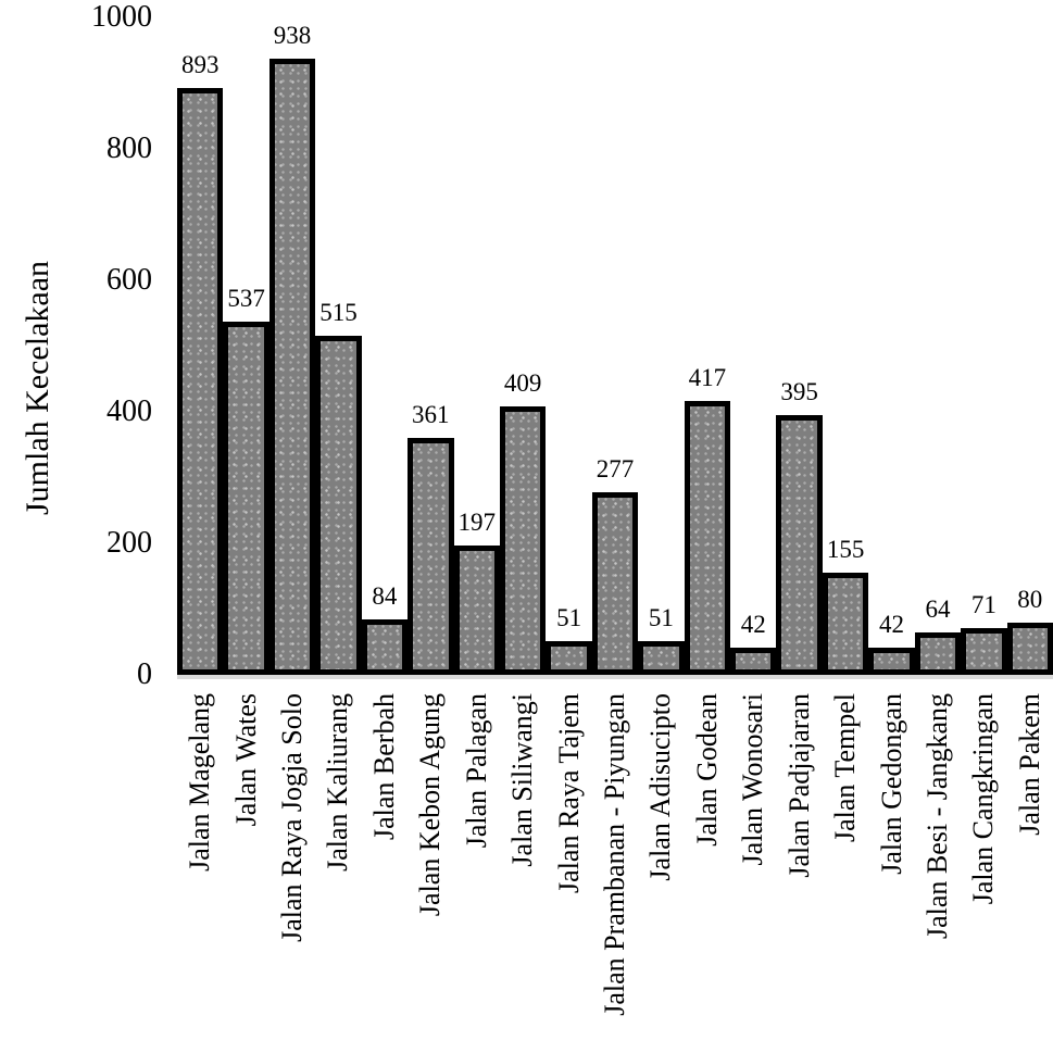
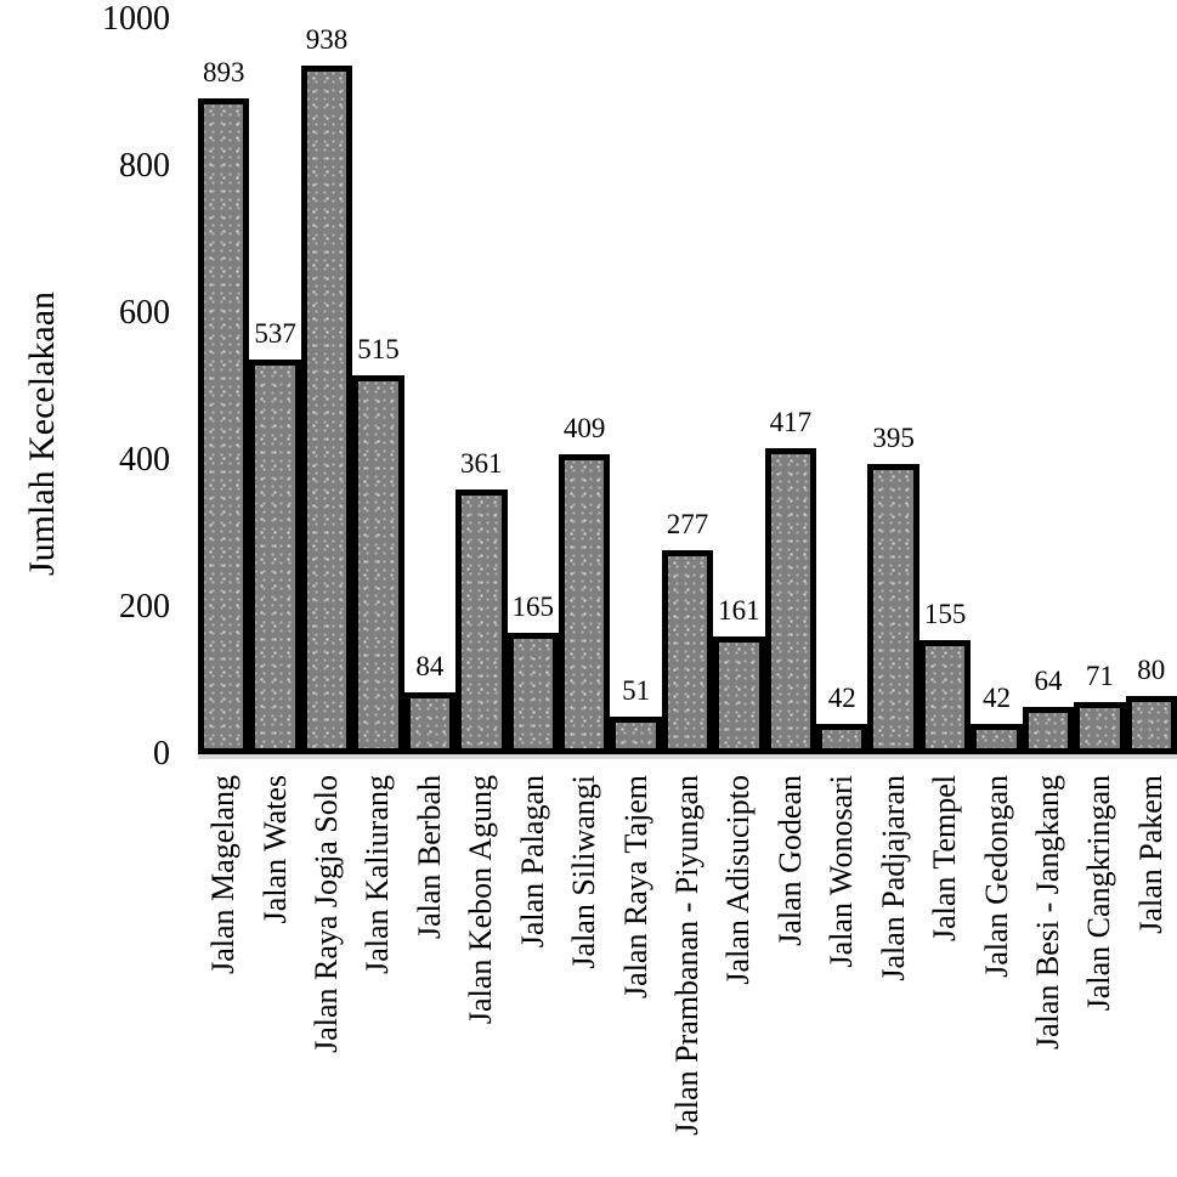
Jalan Palagan: 197 -> 165
Jalan Adisucipto: 51 -> 161
